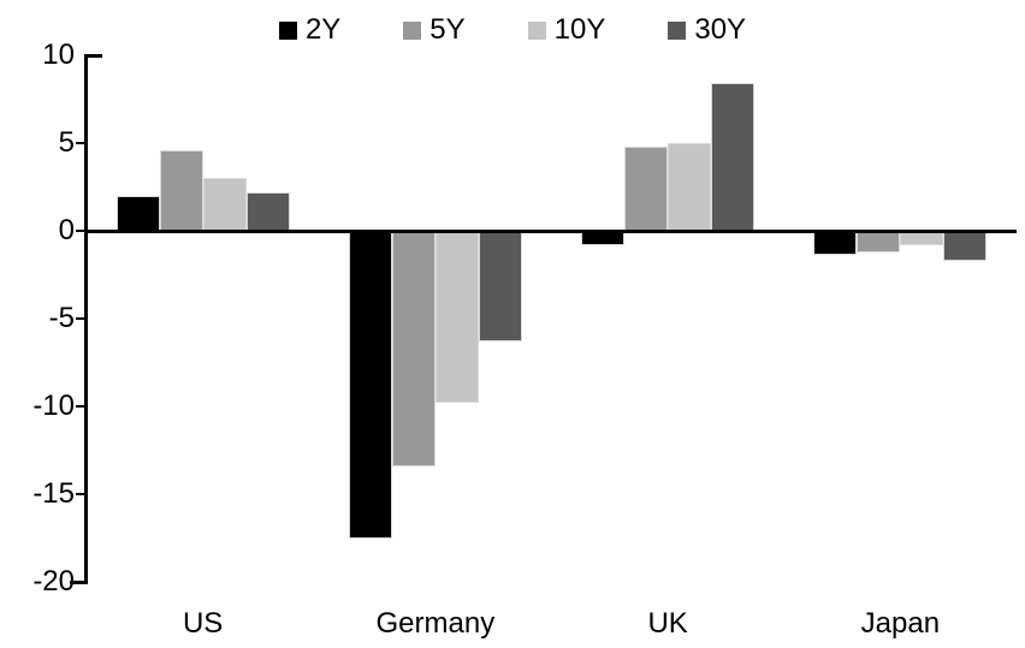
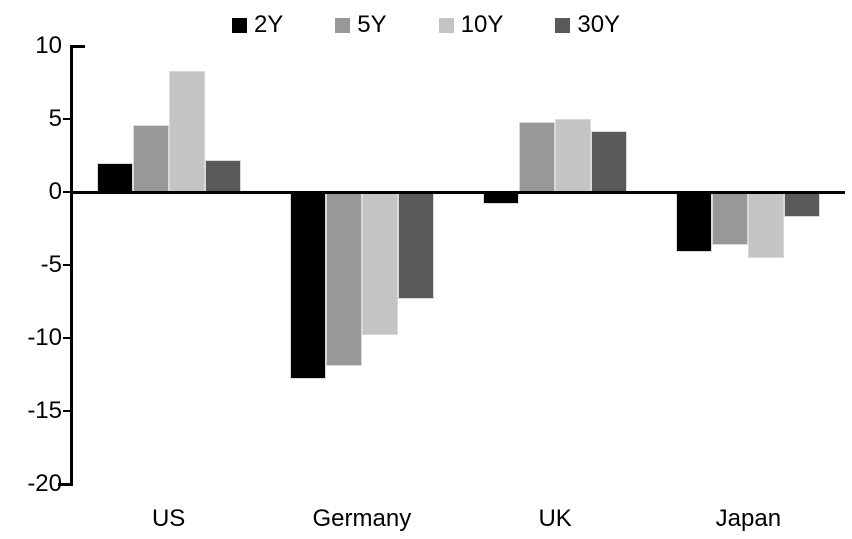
10Y/US: 3.0 -> 8.3
2Y/Germany: -17.5 -> -12.8
5Y/Germany: -13.4 -> -11.9
30Y/Germany: -6.3 -> -7.3
30Y/UK: 8.4 -> 4.2
2Y/Japan: -1.4 -> -4.1
5Y/Japan: -1.2 -> -3.6
10Y/Japan: -0.8 -> -4.5
